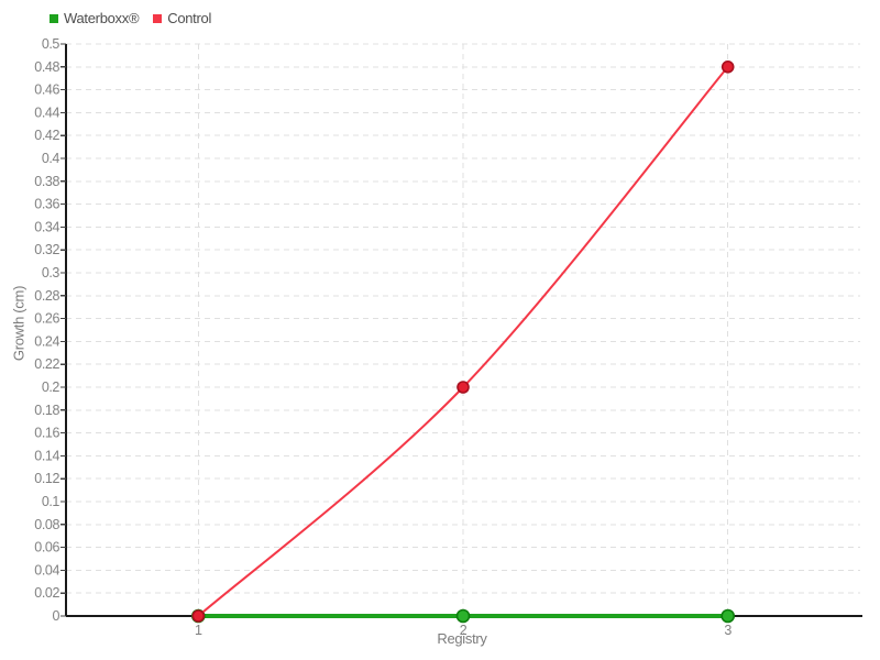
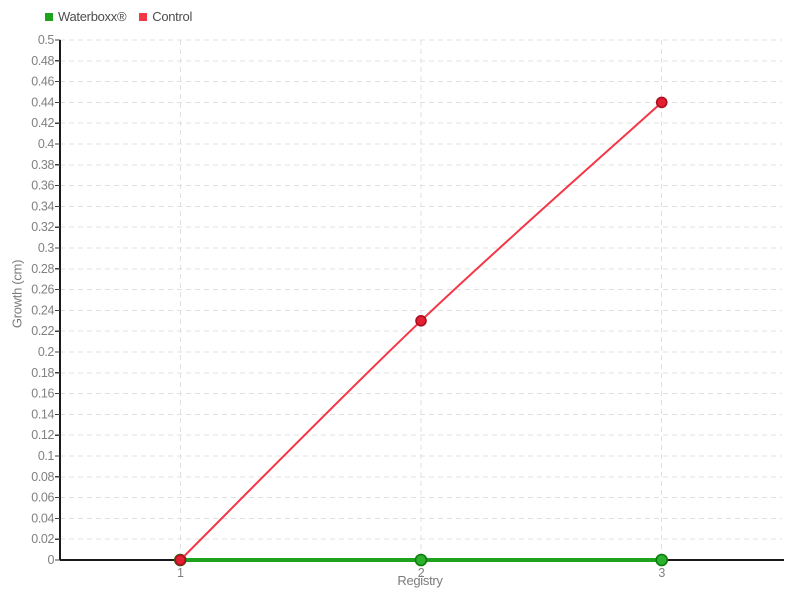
Control/2: 0.20 -> 0.23
Control/3: 0.48 -> 0.44
